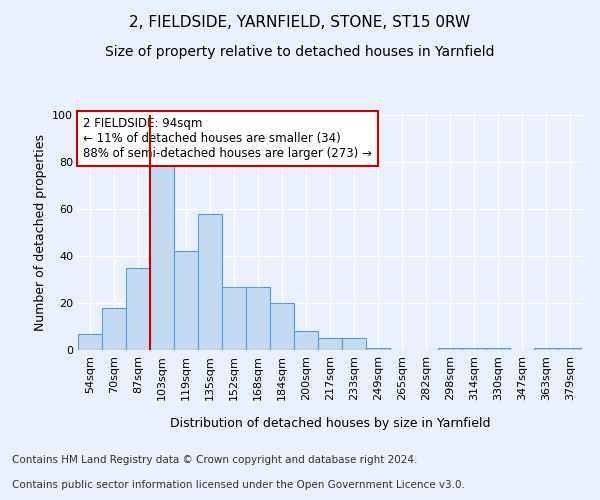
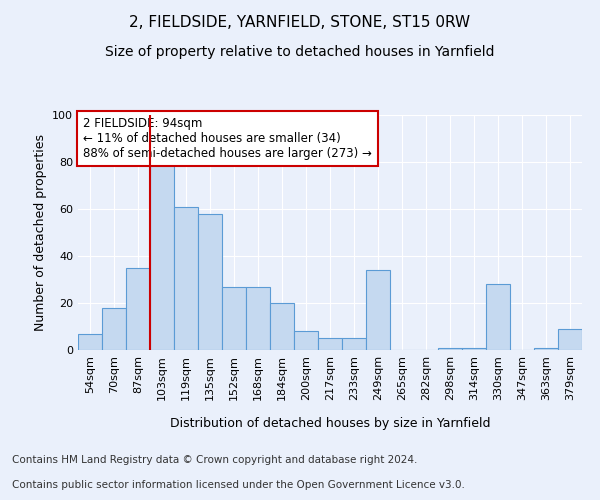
119sqm: 42 -> 61
249sqm: 1 -> 34
330sqm: 1 -> 28
379sqm: 1 -> 9
